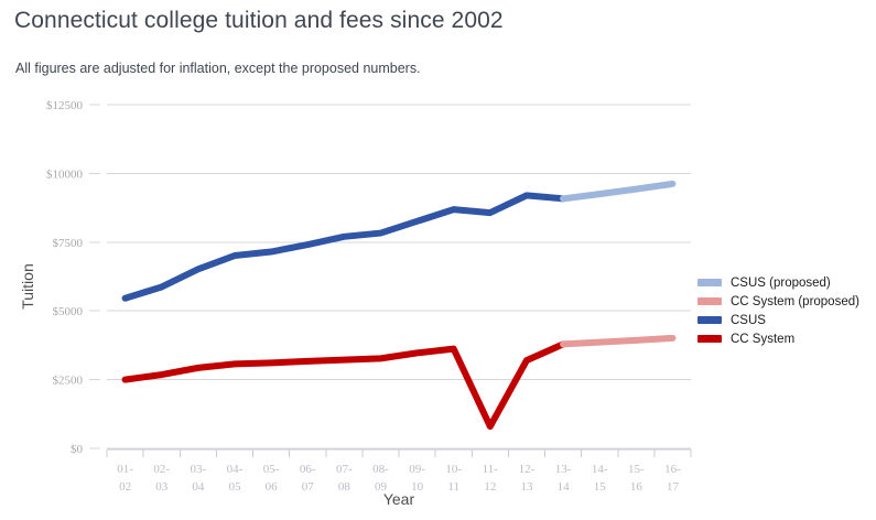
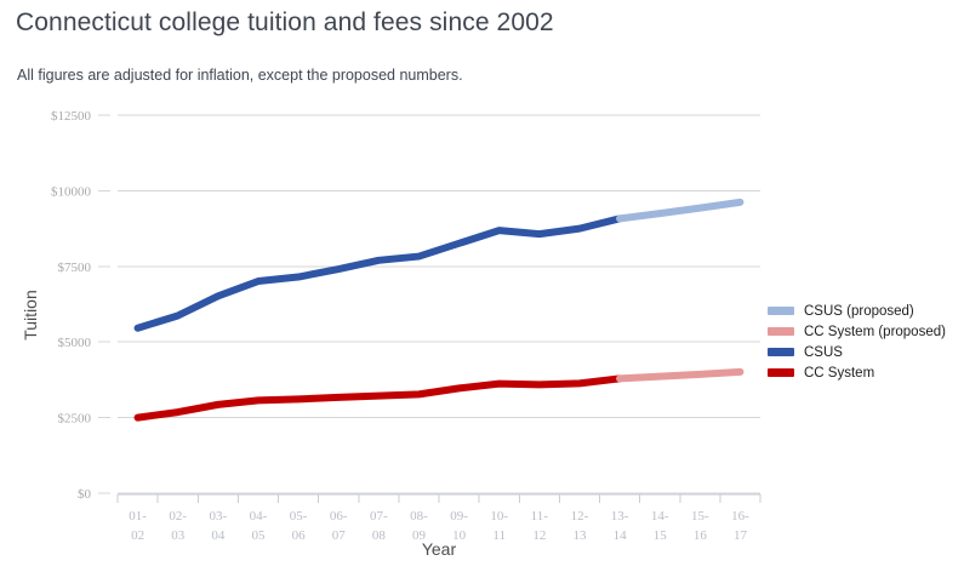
CC System/11- 12: $800 -> $3600
CSUS/12- 13: $9200 -> $8800
CC System/12- 13: $3200 -> $3600
